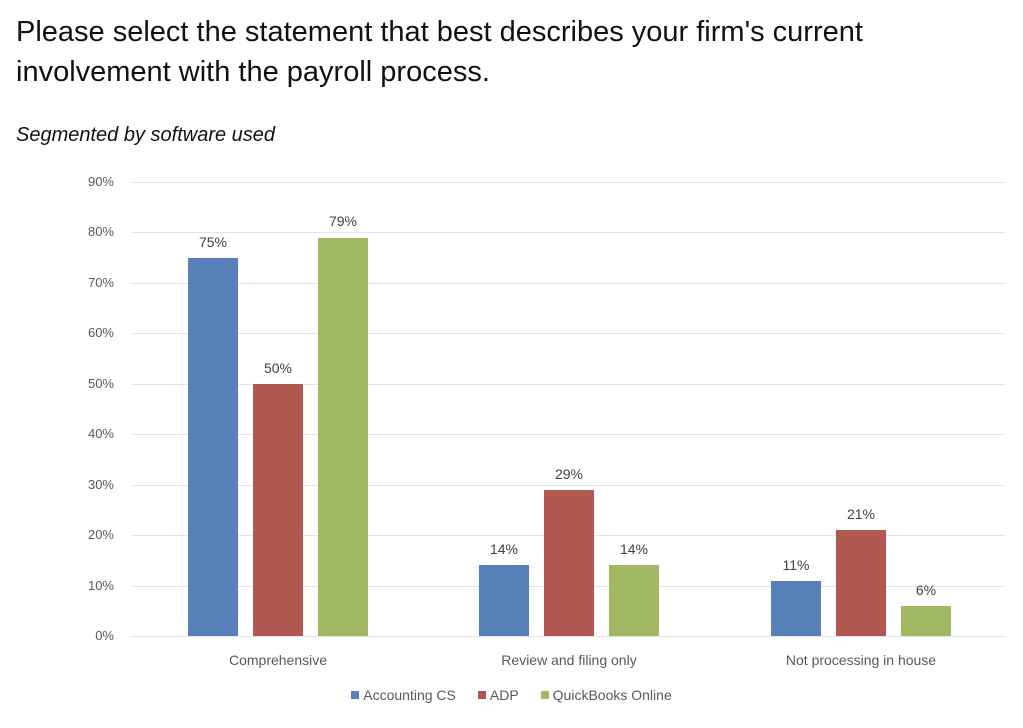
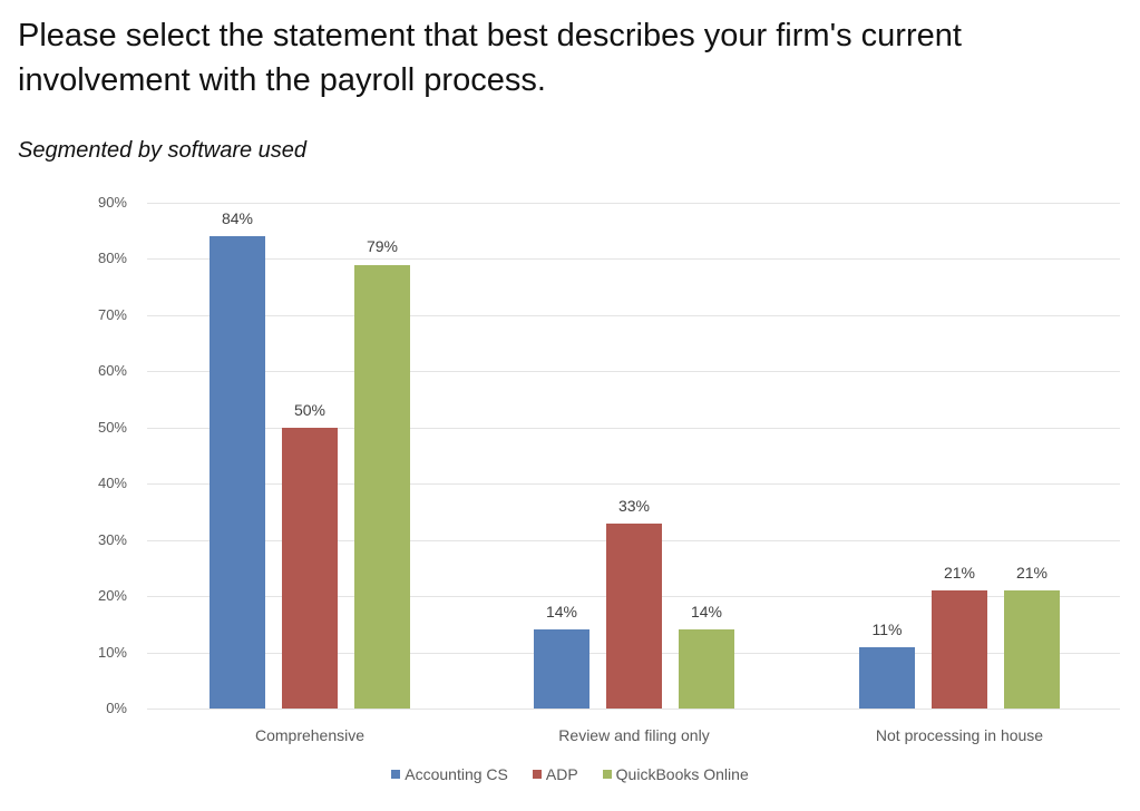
Accounting CS/Comprehensive: 75% -> 84%
ADP/Review and filing only: 29% -> 33%
QuickBooks Online/Not processing in house: 6% -> 21%
